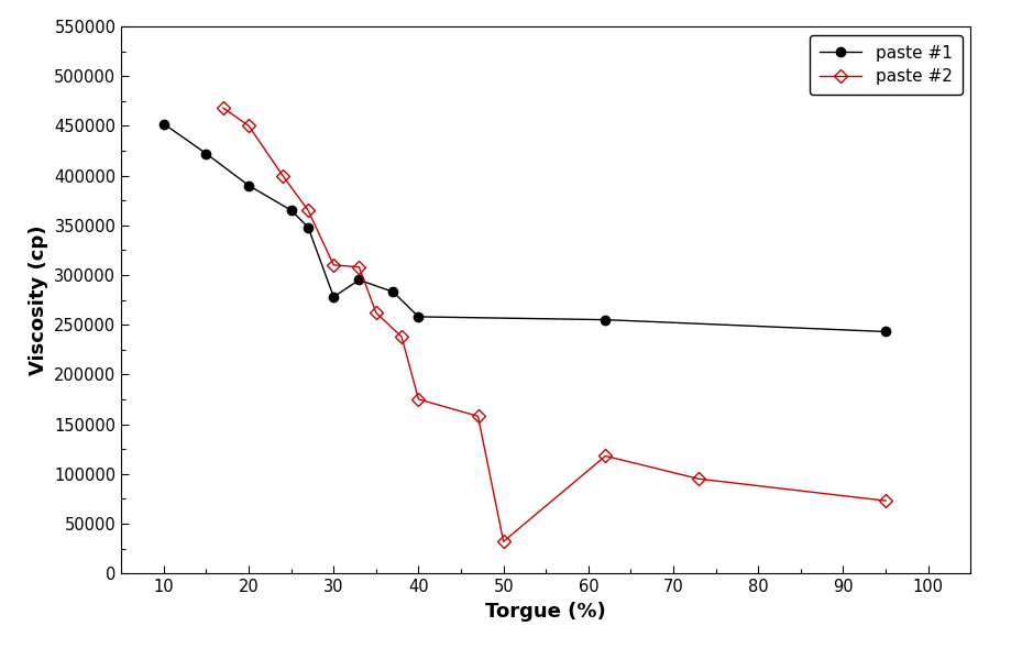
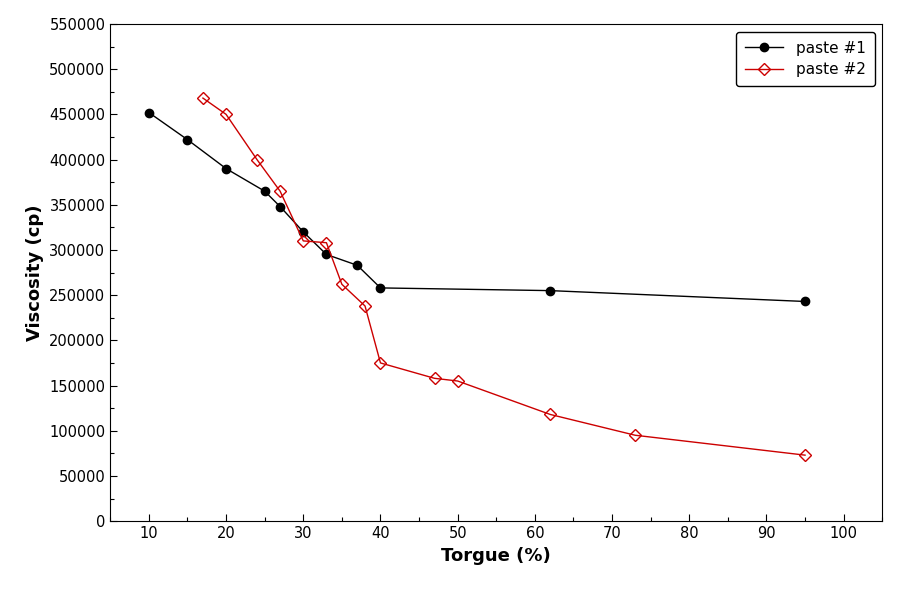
paste #1/30: 278000 -> 320000
paste #2/50: 32000 -> 155000
